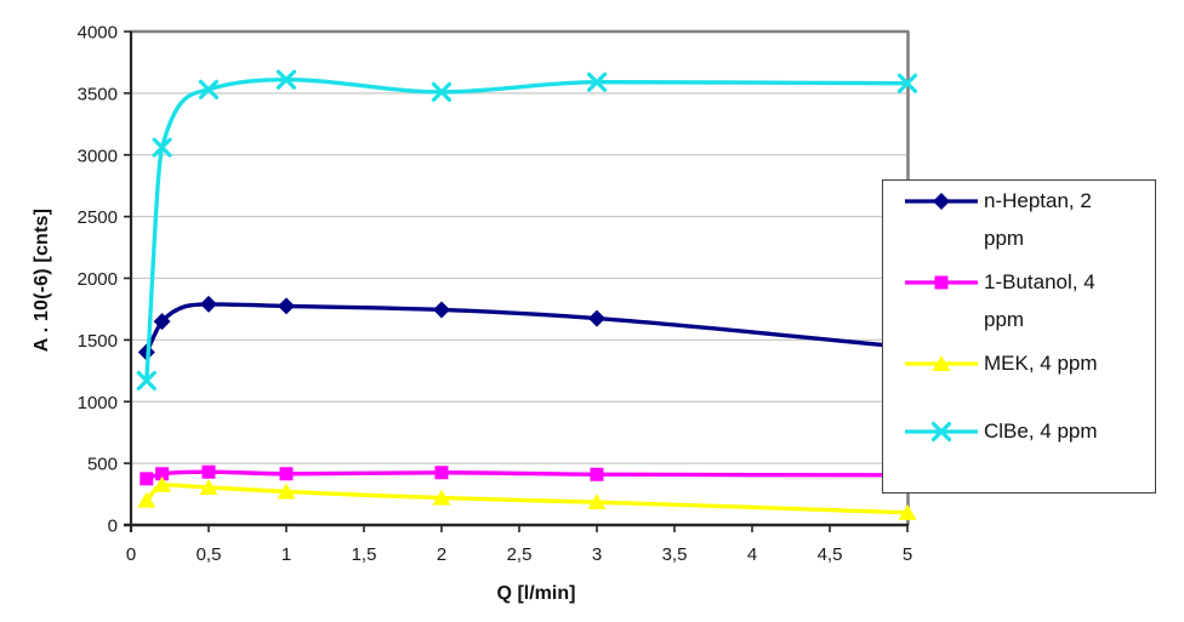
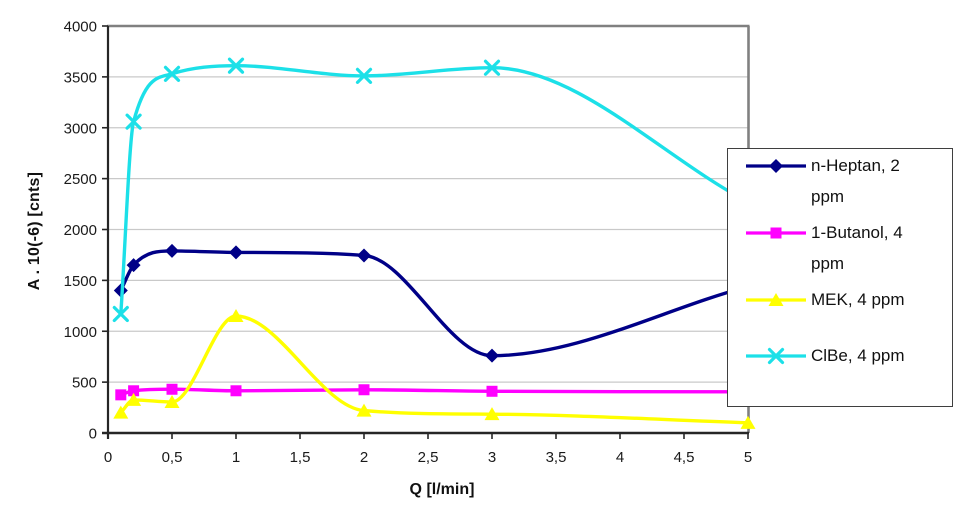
MEK, 4 ppm/1: 270 -> 1150
n-Heptan, 2 ppm/3: 1680 -> 760
ClBe, 4 ppm/5: 3580 -> 2270
